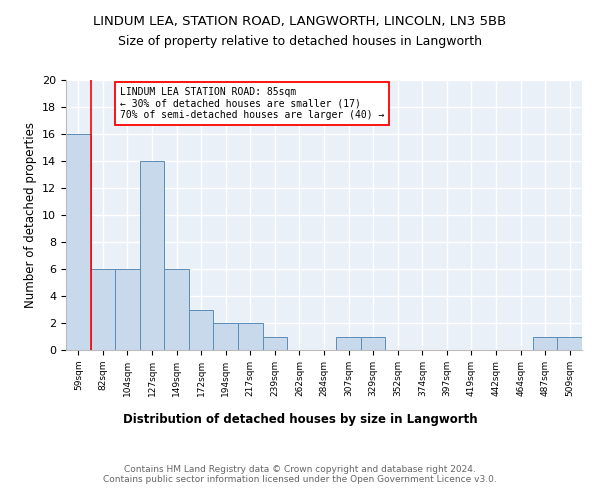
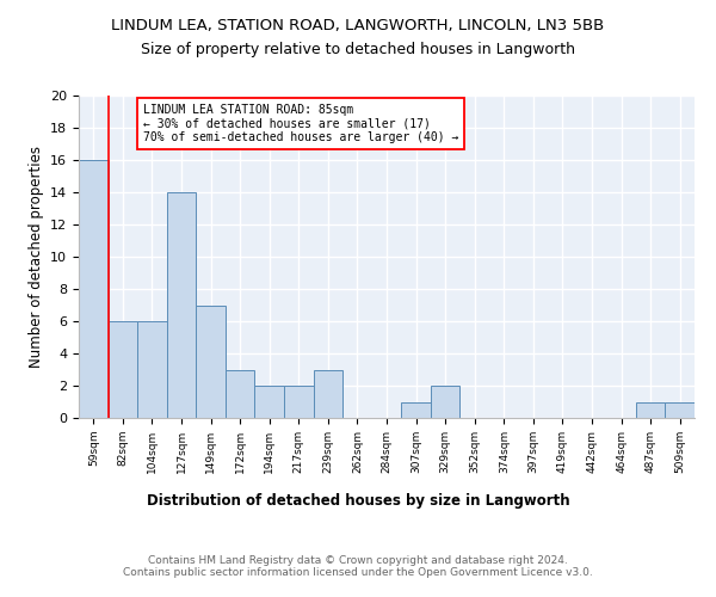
149sqm: 6 -> 7
239sqm: 1 -> 3
329sqm: 1 -> 2
